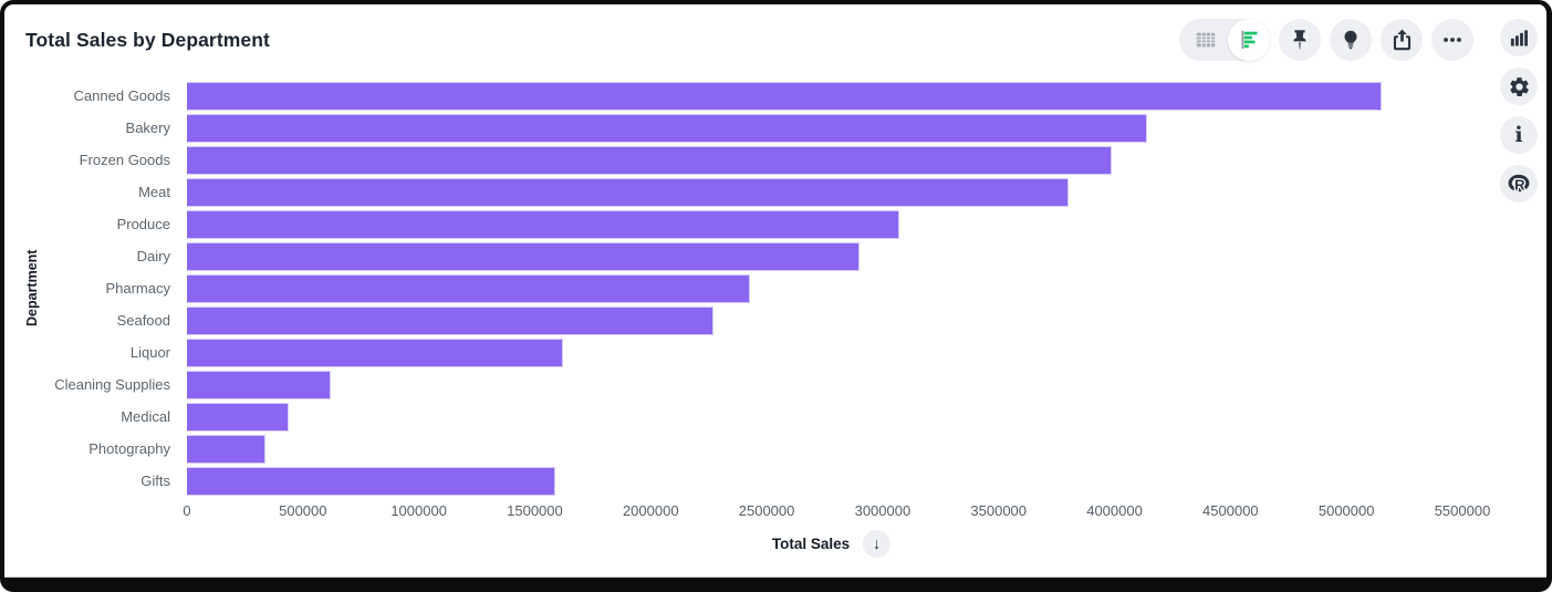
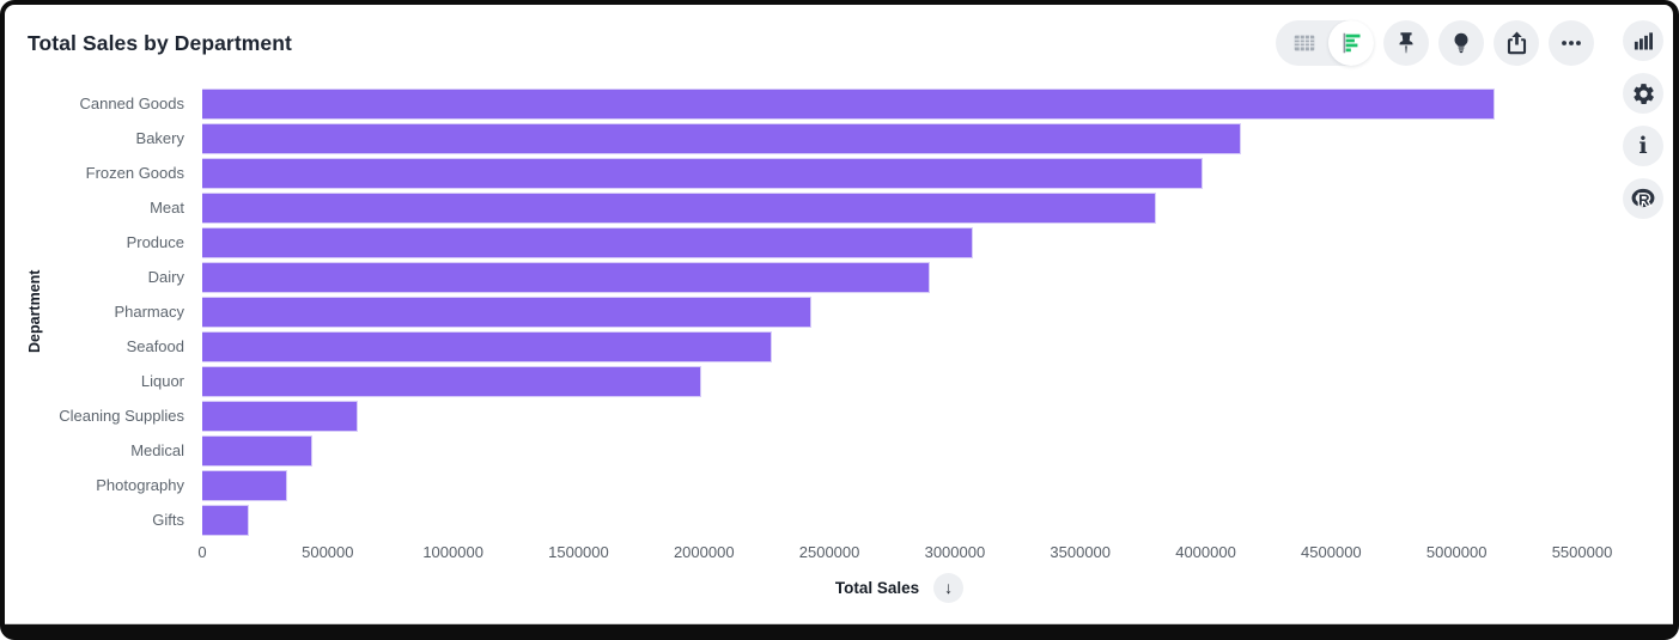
Liquor: 1620000 -> 1990000
Gifts: 1590000 -> 180000
